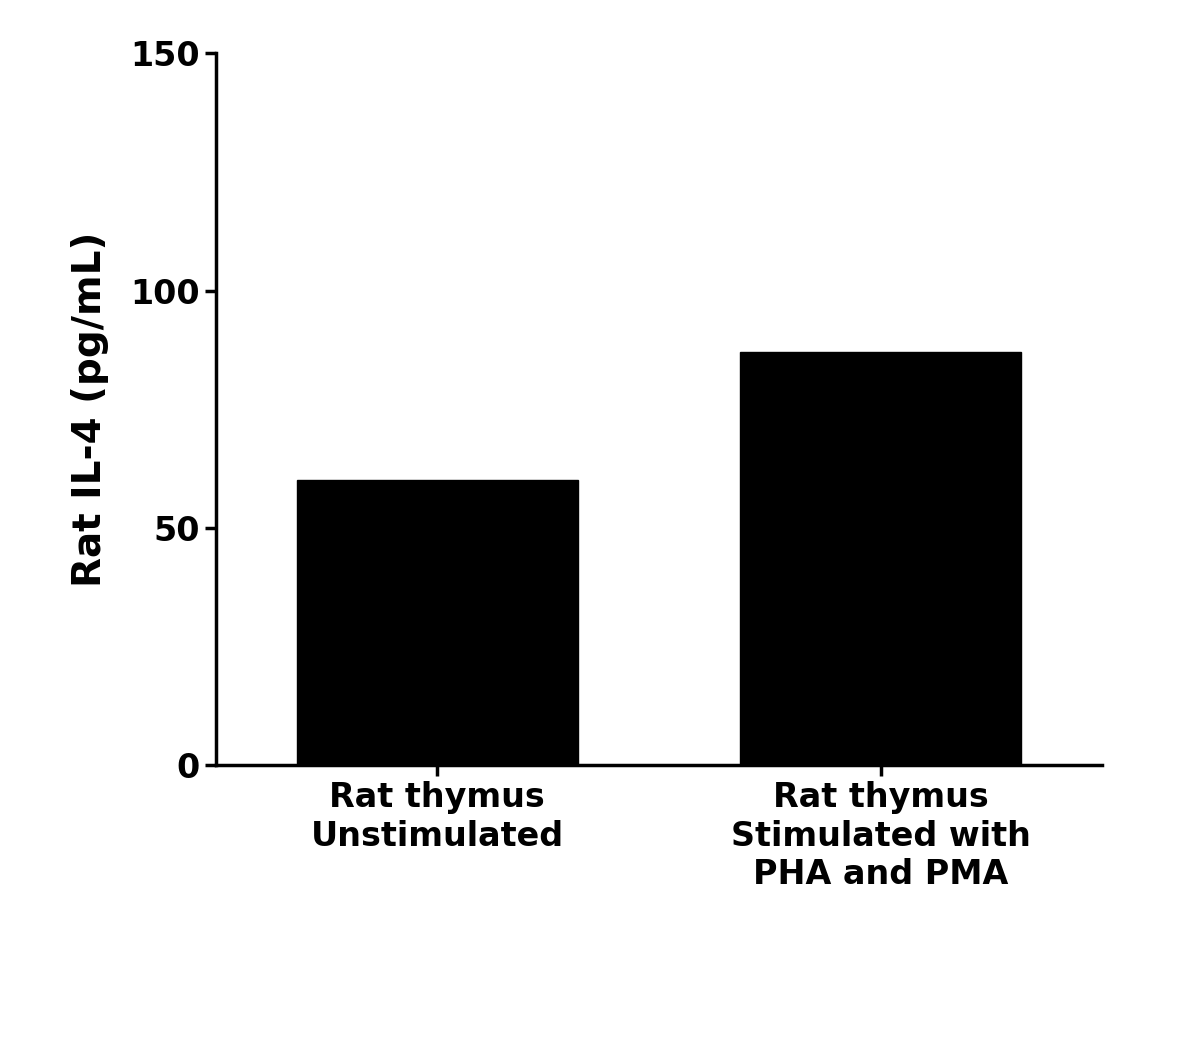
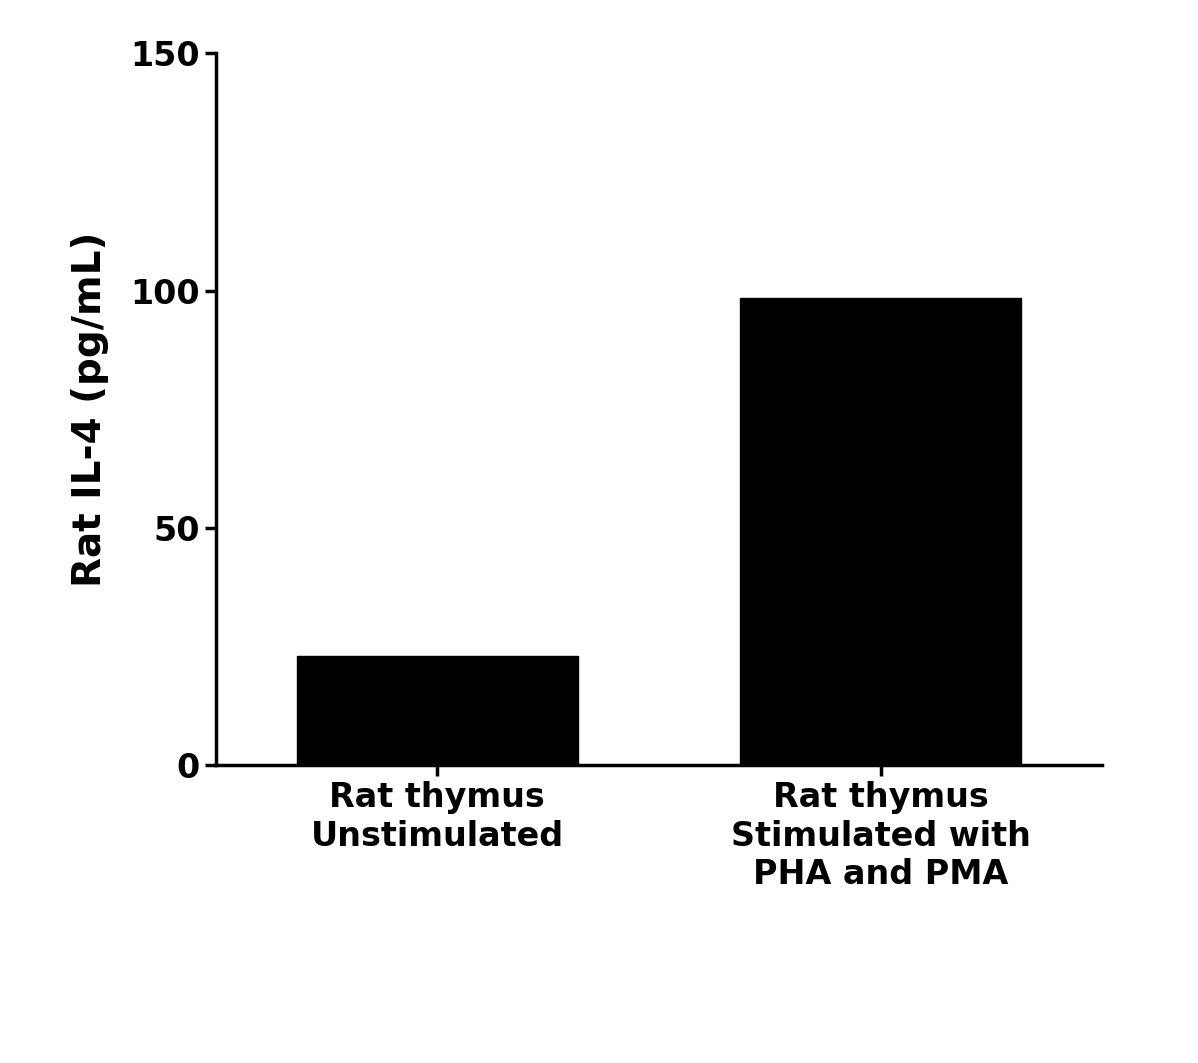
Rat thymus Unstimulated: 60.0 -> 23.0
Rat thymus Stimulated with PHA and PMA: 87.0 -> 98.5
